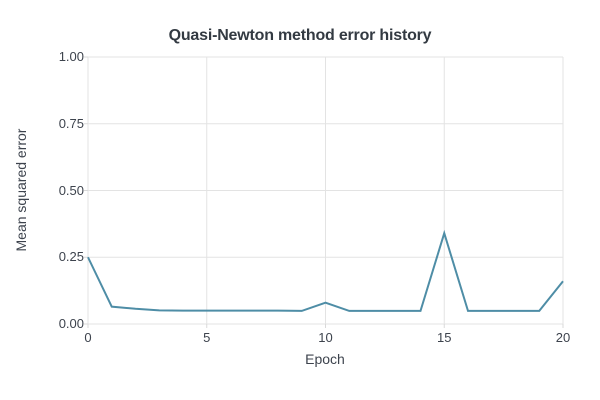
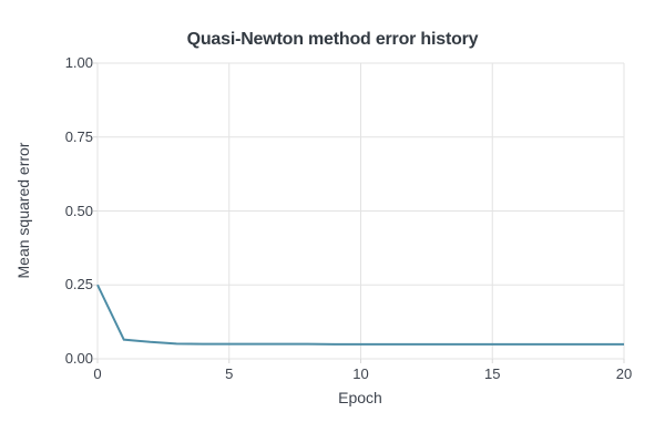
10: 0.08 -> 0.05
15: 0.34 -> 0.05
20: 0.16 -> 0.05
